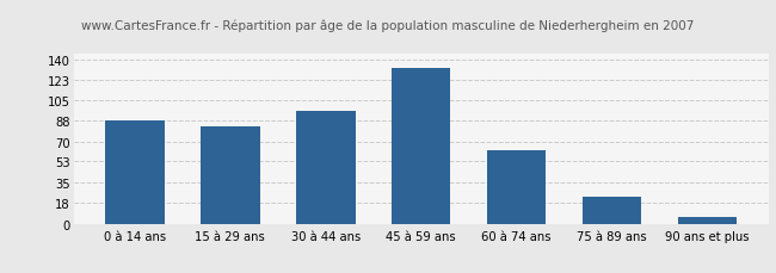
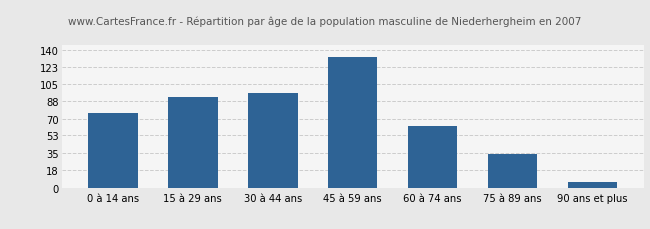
0 à 14 ans: 88 -> 76
15 à 29 ans: 83 -> 92
75 à 89 ans: 23 -> 34
